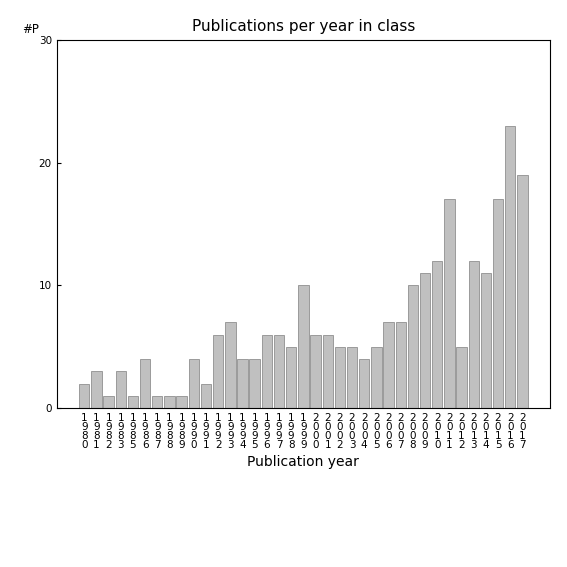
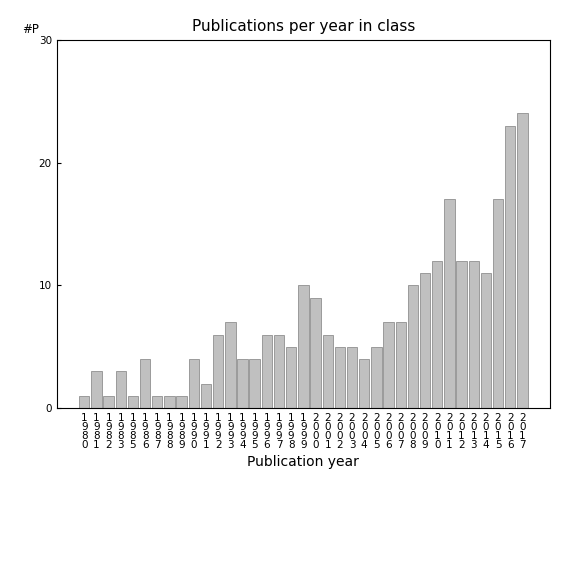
1 9 8 0: 2 -> 1
2 0 0 0: 6 -> 9
2 0 1 2: 5 -> 12
2 0 1 7: 19 -> 24
